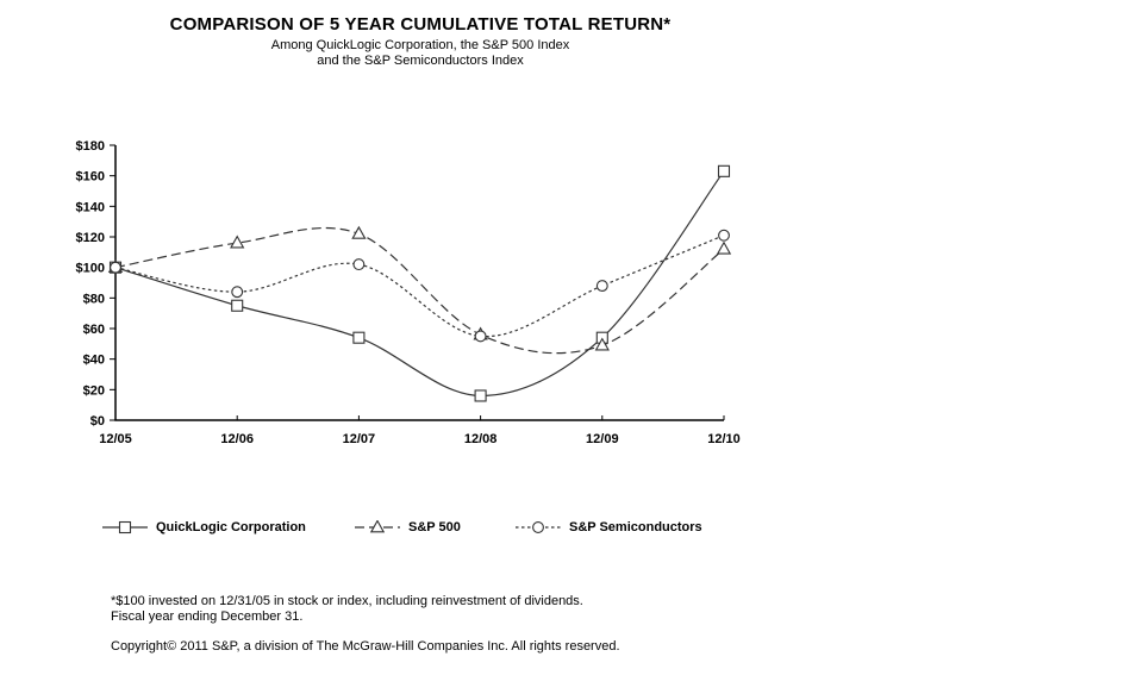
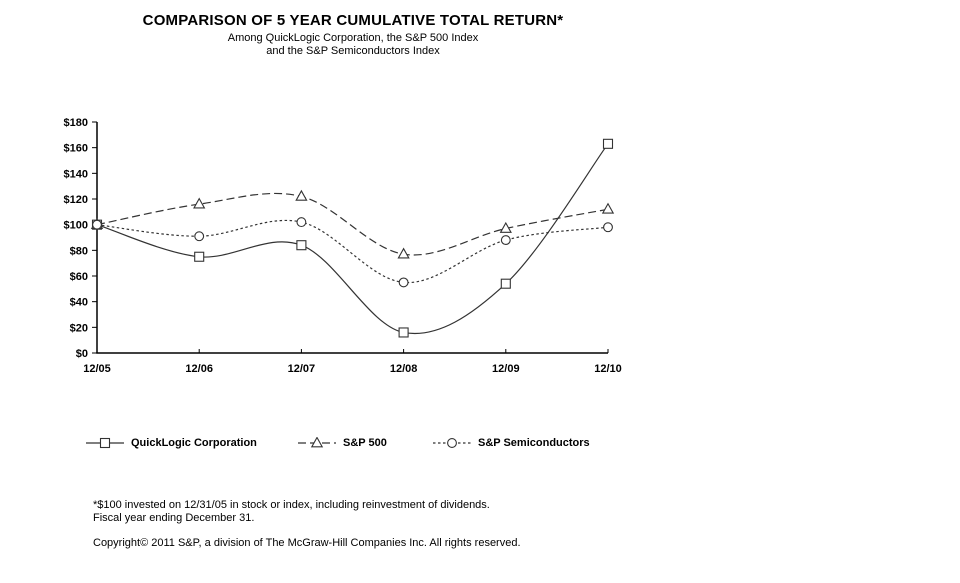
S&P Semiconductors/12/06: $84 -> $91
QuickLogic Corporation/12/07: $54 -> $84
S&P 500/12/08: $56 -> $77
S&P 500/12/09: $49 -> $97
S&P Semiconductors/12/10: $121 -> $98
